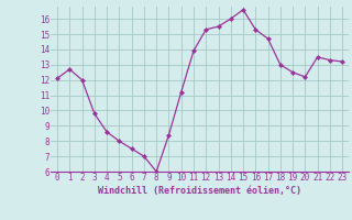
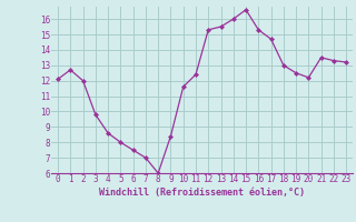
10: 11.2 -> 11.6
11: 13.9 -> 12.4
